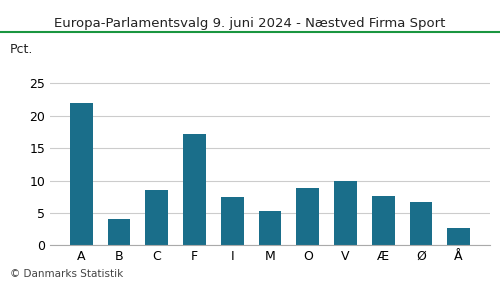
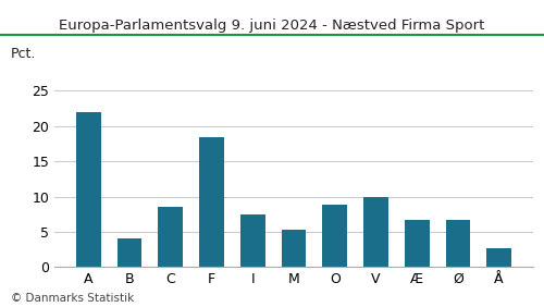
F: 17.2 -> 18.5
Æ: 7.6 -> 6.7
